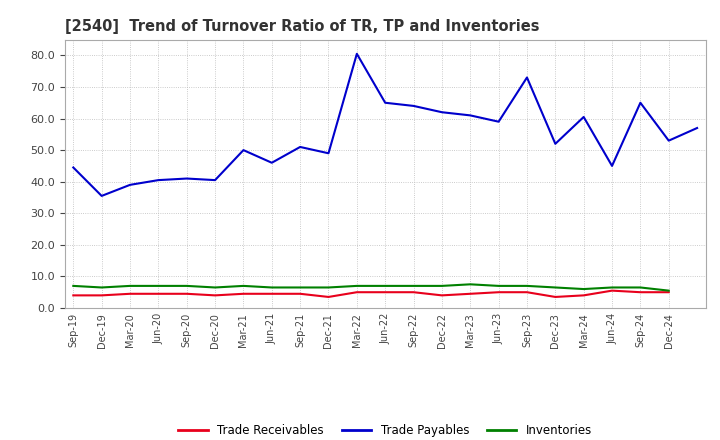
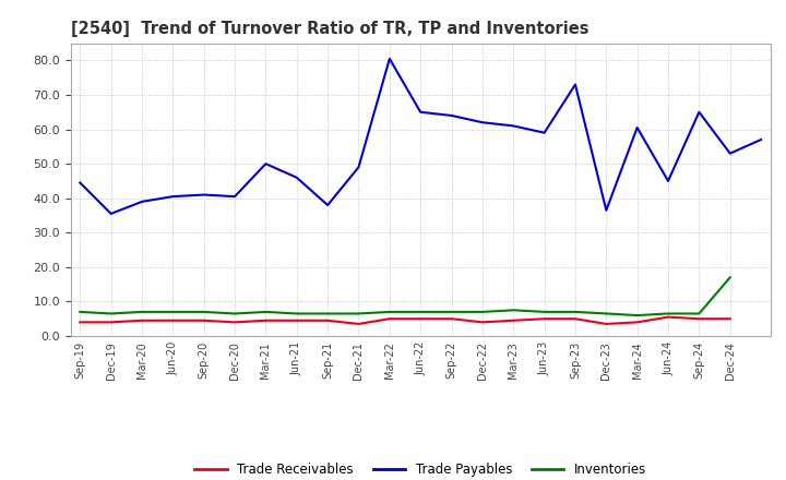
Trade Payables/Sep-21: 51.0 -> 38.0
Trade Payables/Dec-23: 52.0 -> 36.5
Inventories/Dec-24: 5.5 -> 17.0
